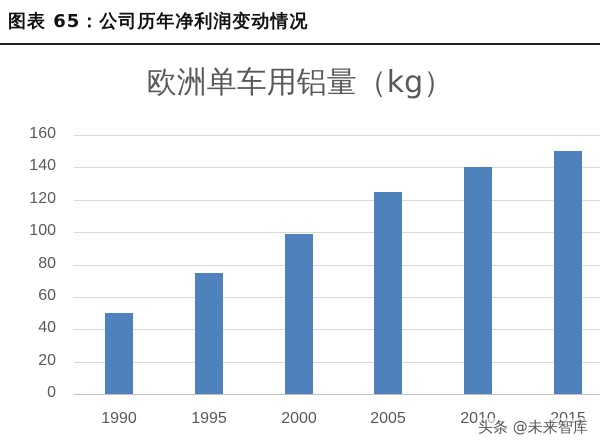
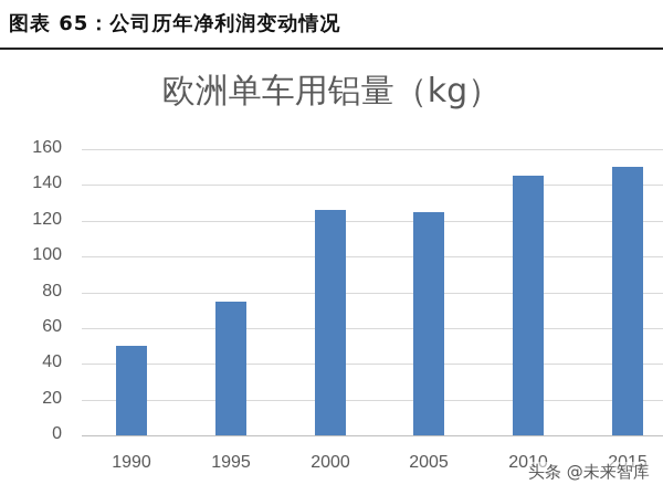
2000: 99 -> 126
2010: 140 -> 145
